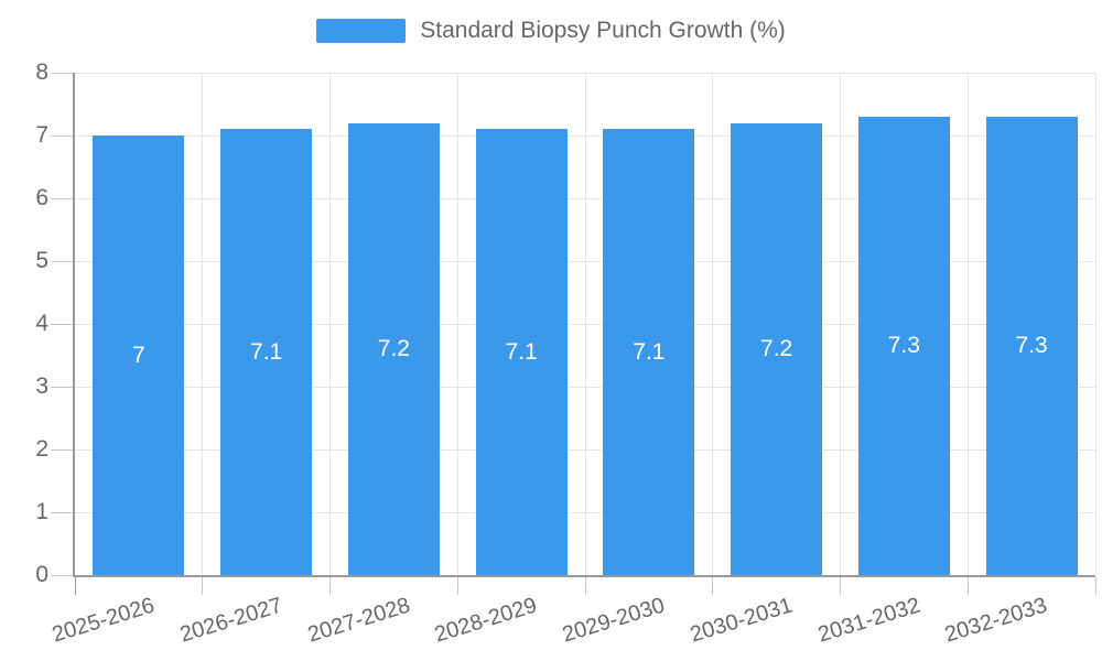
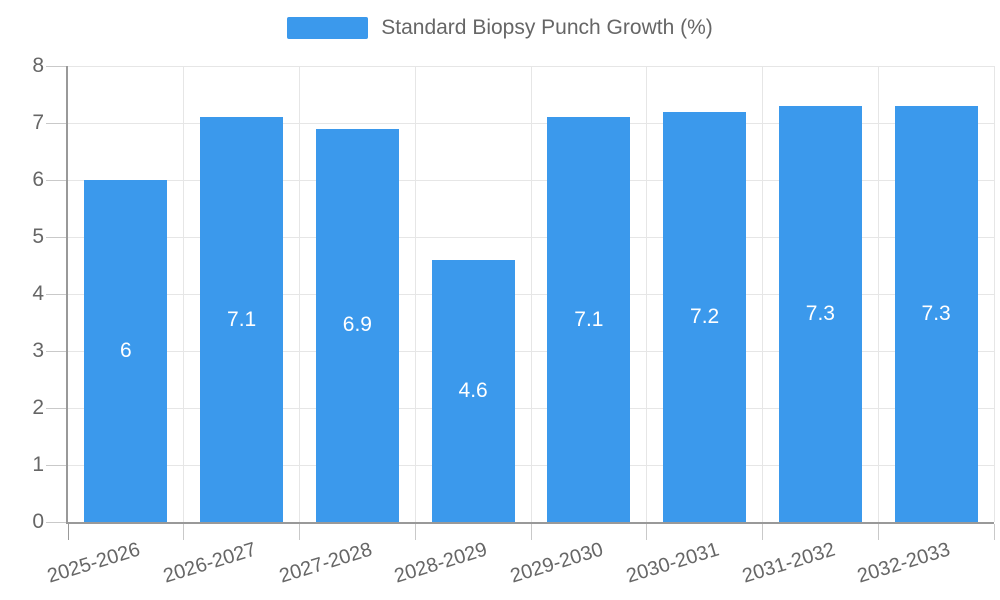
2025-2026: 7 -> 6
2027-2028: 7.2 -> 6.9
2028-2029: 7.1 -> 4.6
